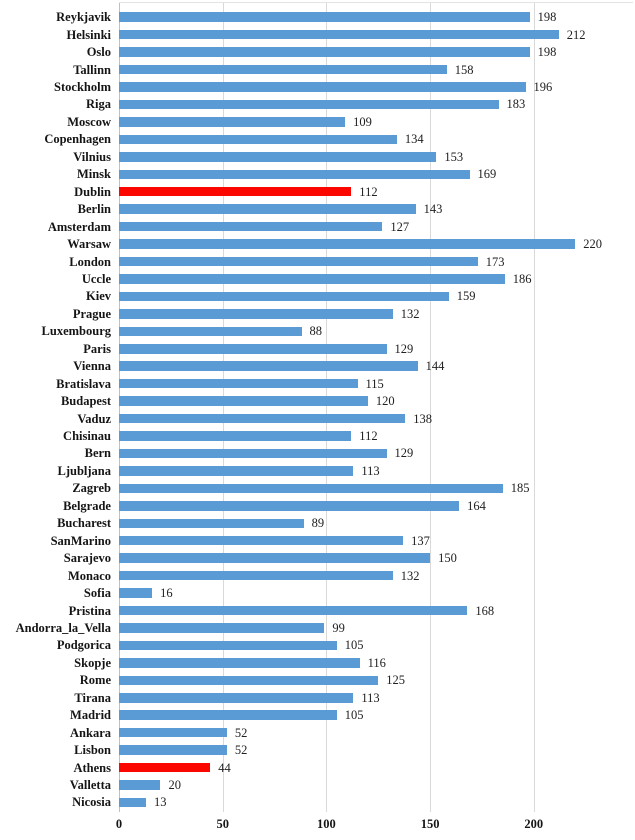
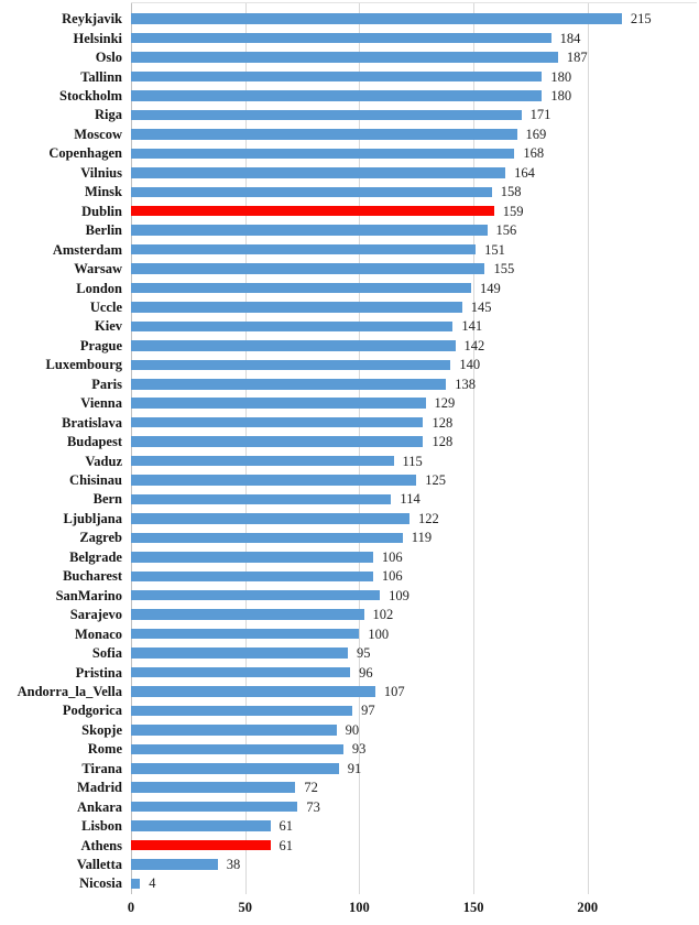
Reykjavik: 198 -> 215
Helsinki: 212 -> 184
Oslo: 198 -> 187
Tallinn: 158 -> 180
Stockholm: 196 -> 180
Riga: 183 -> 171
Moscow: 109 -> 169
Copenhagen: 134 -> 168
Vilnius: 153 -> 164
Minsk: 169 -> 158
Dublin: 112 -> 159
Berlin: 143 -> 156
Amsterdam: 127 -> 151
Warsaw: 220 -> 155
London: 173 -> 149
Uccle: 186 -> 145
Kiev: 159 -> 141
Prague: 132 -> 142
Luxembourg: 88 -> 140
Paris: 129 -> 138
Vienna: 144 -> 129
Bratislava: 115 -> 128
Budapest: 120 -> 128
Vaduz: 138 -> 115
Chisinau: 112 -> 125
Bern: 129 -> 114
Ljubljana: 113 -> 122
Zagreb: 185 -> 119
Belgrade: 164 -> 106
Bucharest: 89 -> 106
SanMarino: 137 -> 109
Sarajevo: 150 -> 102
Monaco: 132 -> 100
Sofia: 16 -> 95
Pristina: 168 -> 96
Andorra_la_Vella: 99 -> 107
Podgorica: 105 -> 97
Skopje: 116 -> 90
Rome: 125 -> 93
Tirana: 113 -> 91
Madrid: 105 -> 72
Ankara: 52 -> 73
Lisbon: 52 -> 61
Athens: 44 -> 61
Valletta: 20 -> 38
Nicosia: 13 -> 4
